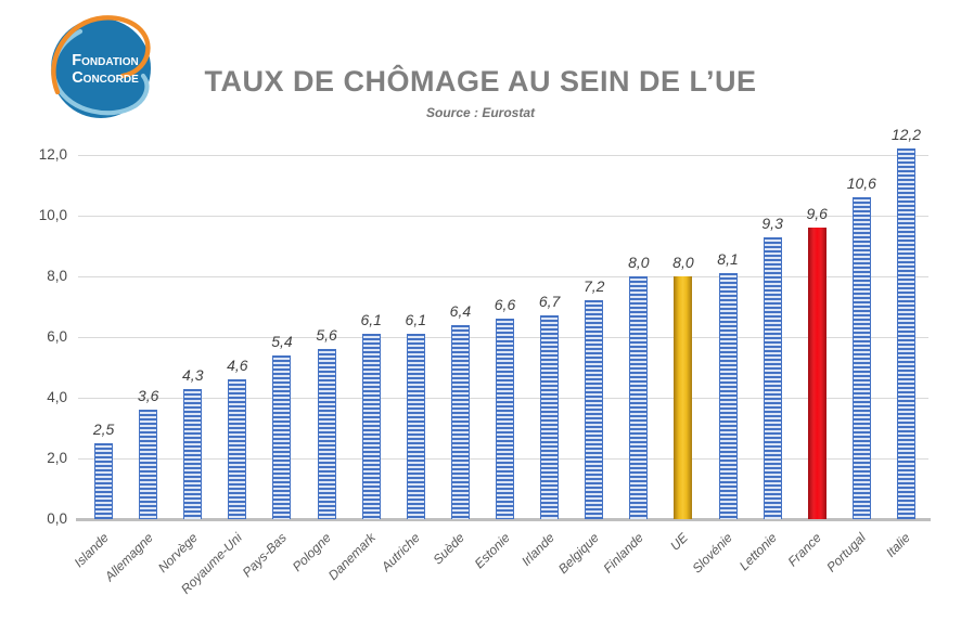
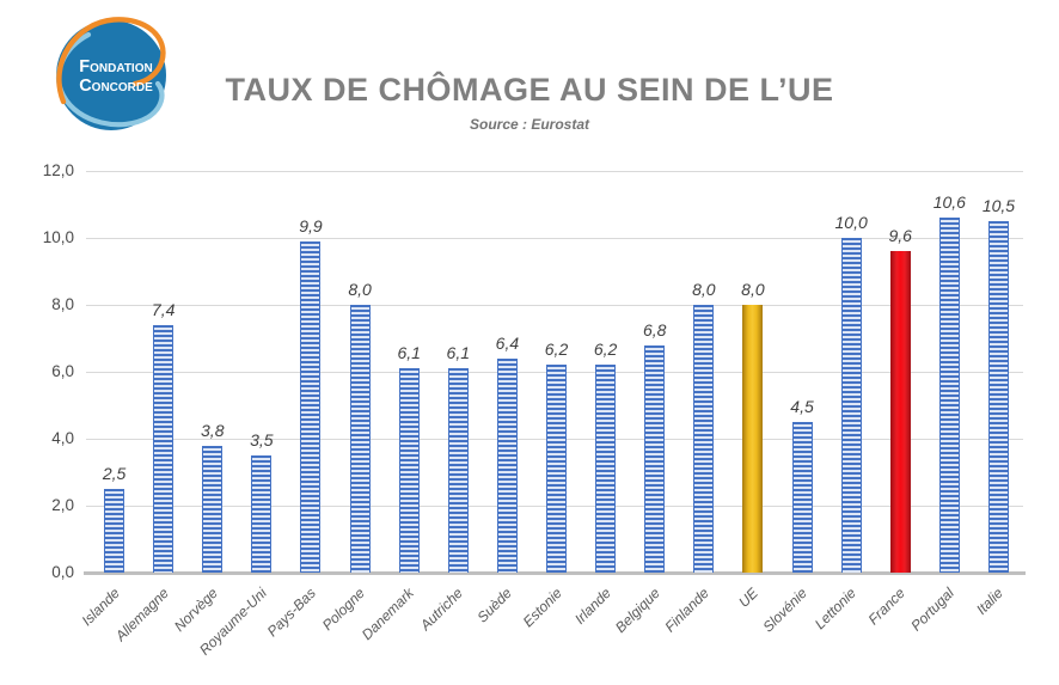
Allemagne: 3,6 -> 7,4
Norvège: 4,3 -> 3,8
Royaume-Uni: 4,6 -> 3,5
Pays-Bas: 5,4 -> 9,9
Pologne: 5,6 -> 8,0
Estonie: 6,6 -> 6,2
Irlande: 6,7 -> 6,2
Belgique: 7,2 -> 6,8
Slovénie: 8,1 -> 4,5
Lettonie: 9,3 -> 10,0
Italie: 12,2 -> 10,5
